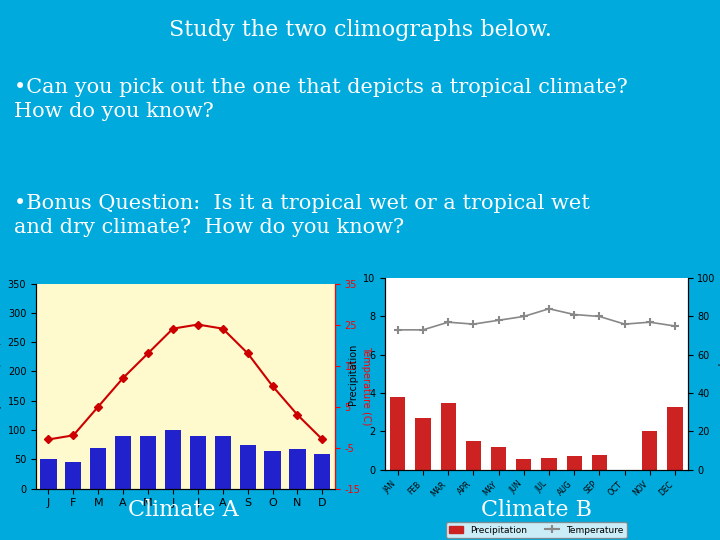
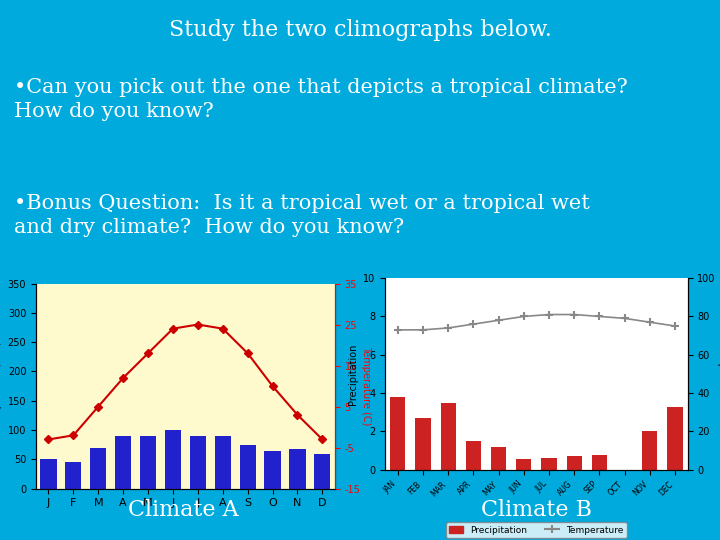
Temperature/MAR: 77 -> 74
Temperature/JUL: 84 -> 81
Temperature/OCT: 76 -> 79
